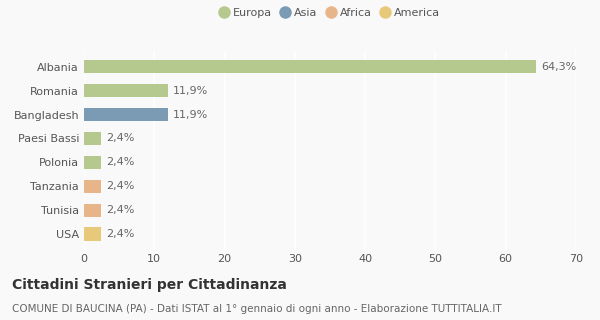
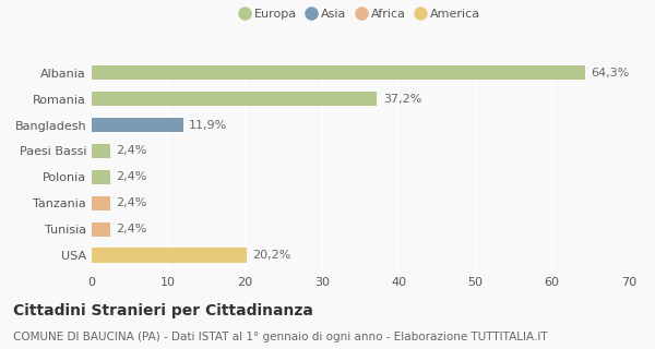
Romania: 11,9% -> 37,2%
USA: 2,4% -> 20,2%
